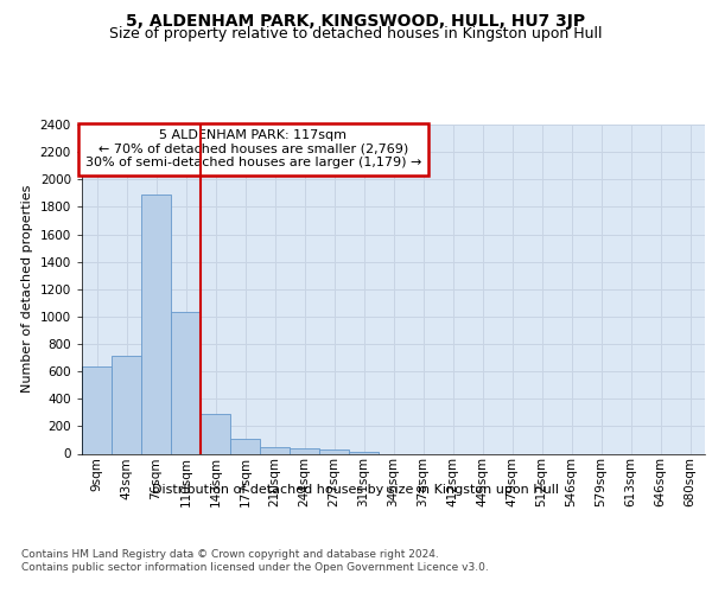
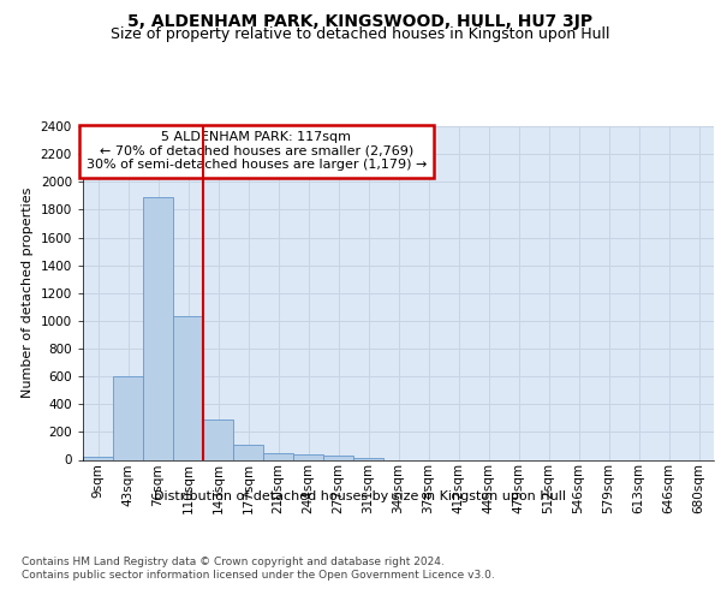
9sqm: 640 -> 20
43sqm: 710 -> 600
